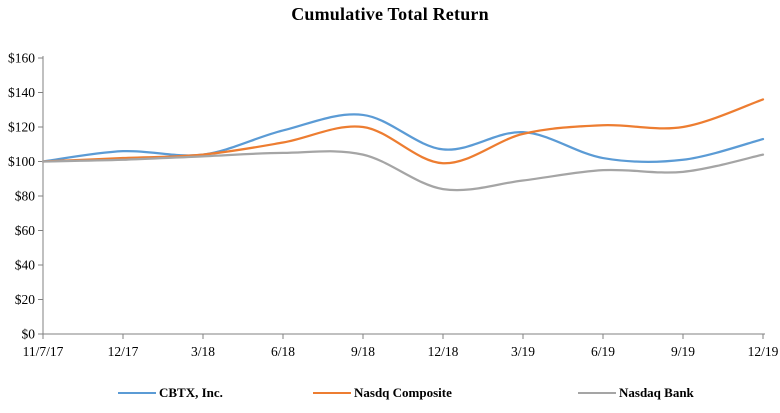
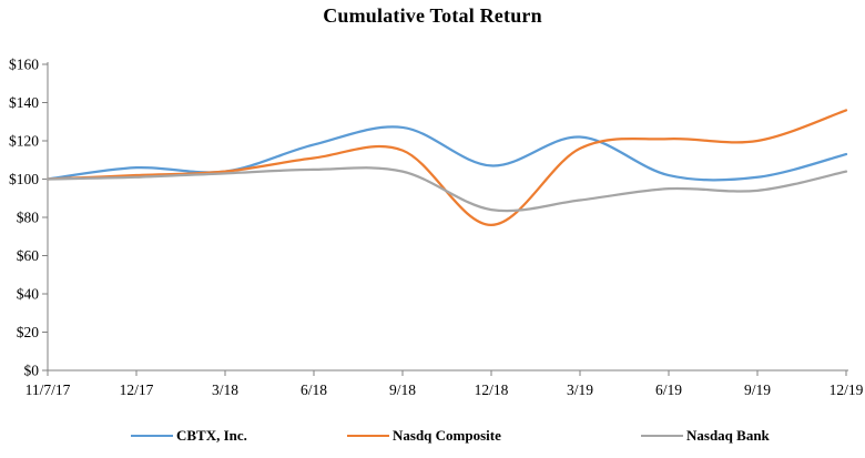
Nasdq Composite/9/18: $120 -> $115
Nasdq Composite/12/18: $99 -> $76
CBTX, Inc./3/19: $117 -> $122
